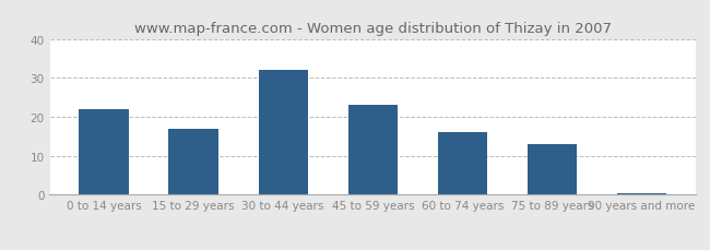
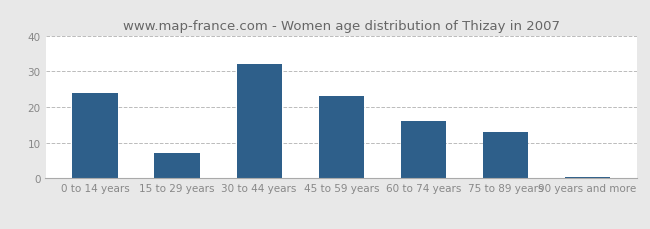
0 to 14 years: 22.0 -> 24.0
15 to 29 years: 17.0 -> 7.0
